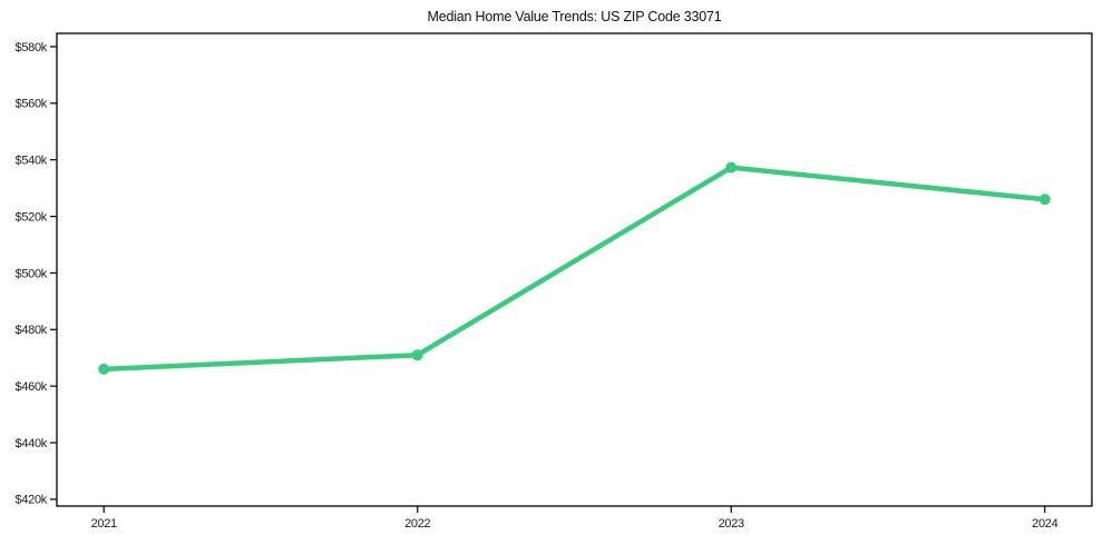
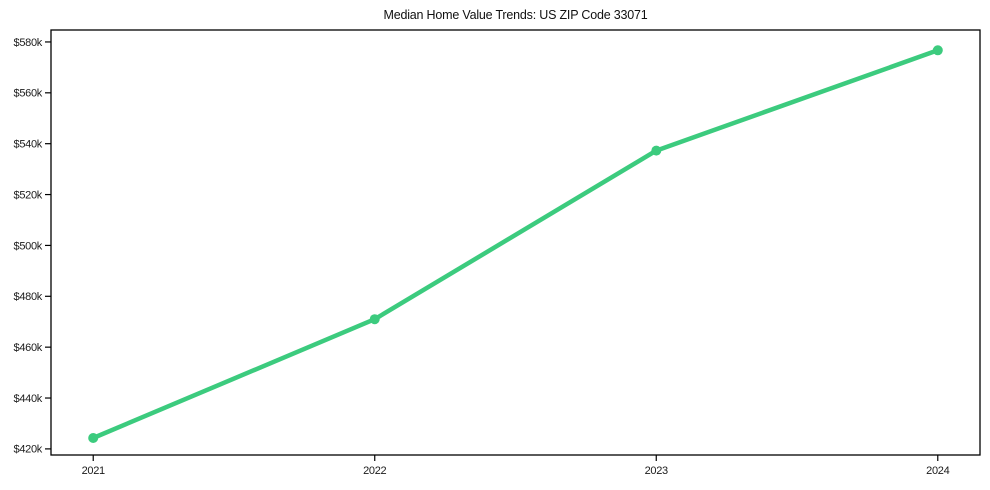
2021: $466k -> $424k
2024: $526k -> $577k
